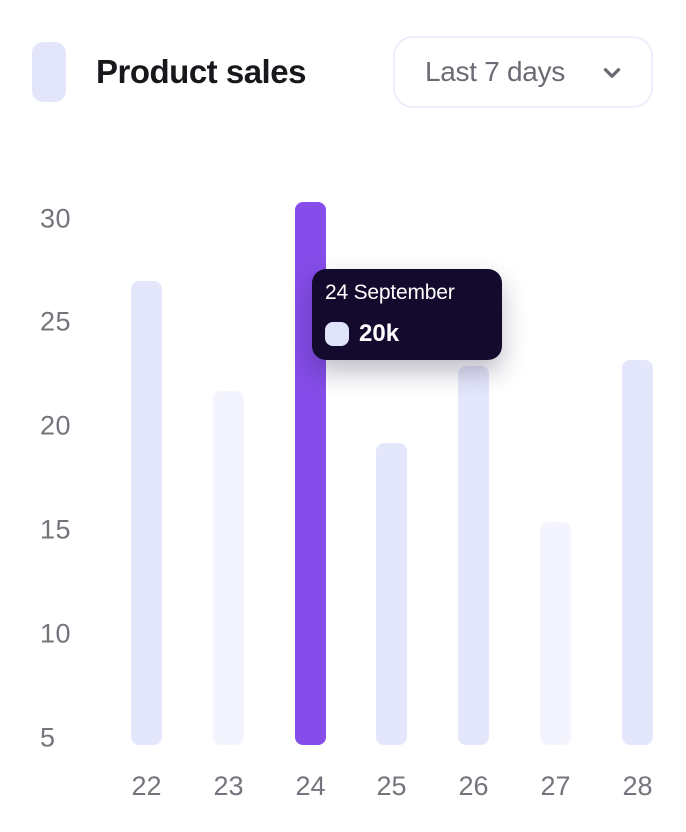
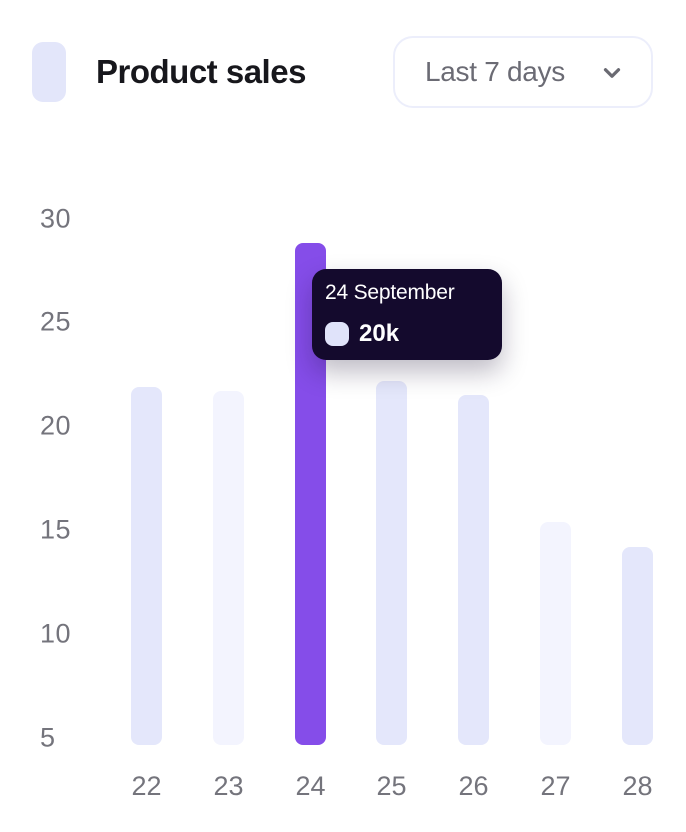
22: 27.0 -> 21.9
24: 30.8 -> 28.8
25: 19.2 -> 22.2
26: 22.9 -> 21.5
28: 23.2 -> 14.2
